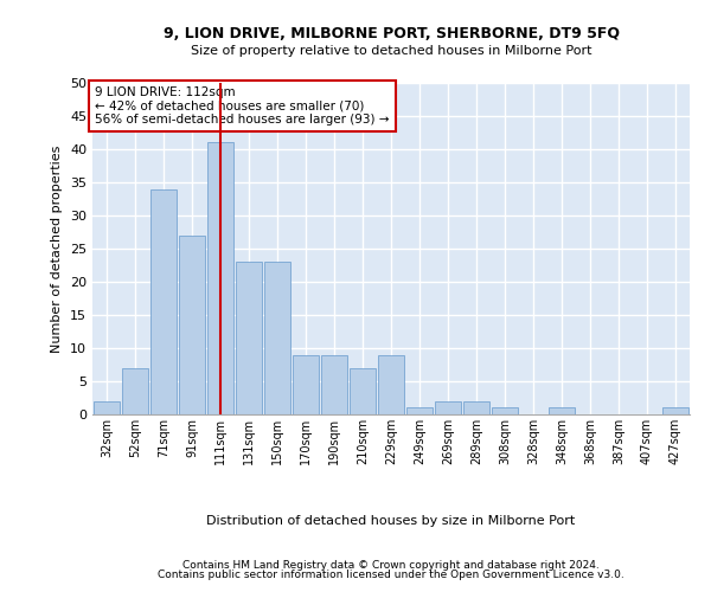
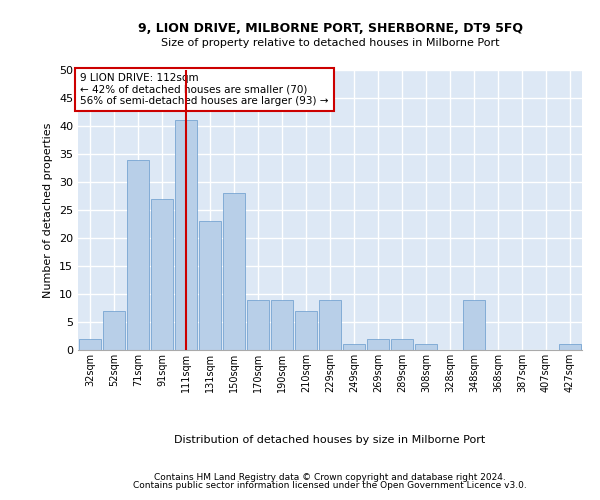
150sqm: 23 -> 28
348sqm: 1 -> 9
